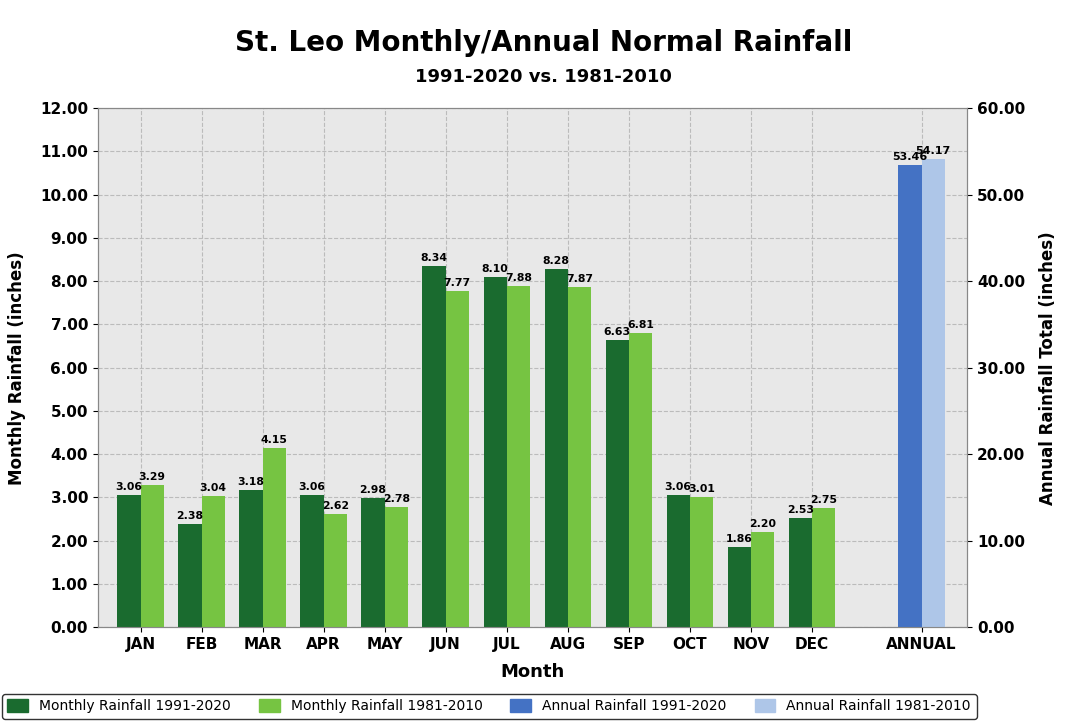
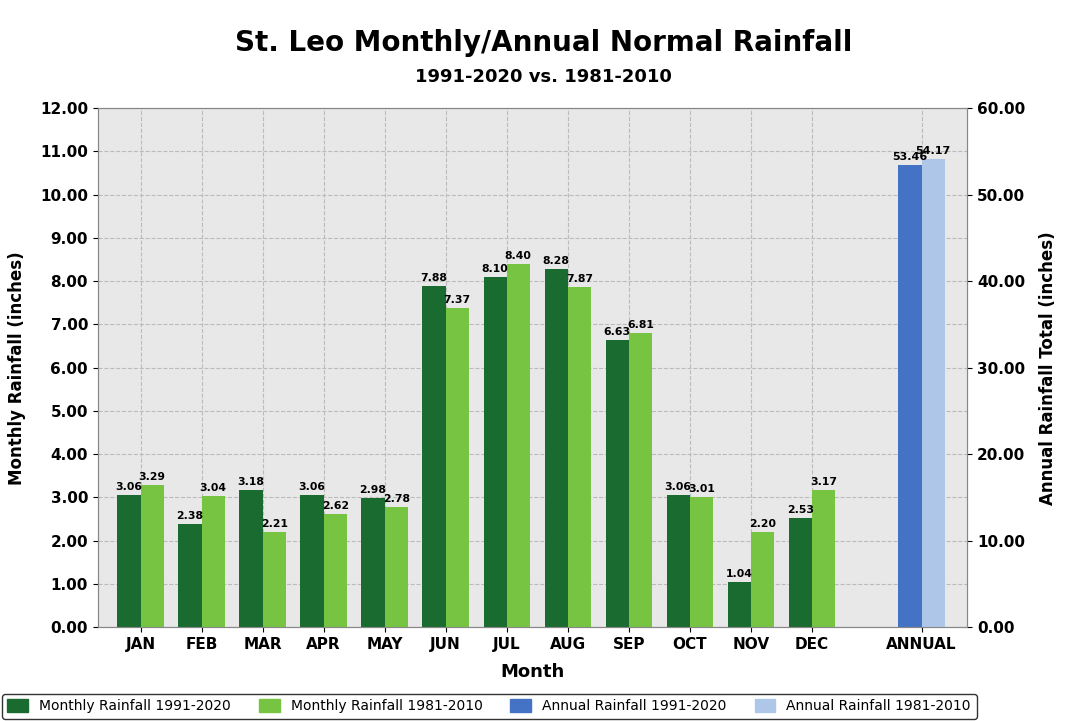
Monthly Rainfall 1981-2010/MAR: 4.15 -> 2.21
Monthly Rainfall 1991-2020/JUN: 8.34 -> 7.88
Monthly Rainfall 1981-2010/JUN: 7.77 -> 7.37
Monthly Rainfall 1981-2010/JUL: 7.88 -> 8.40
Monthly Rainfall 1991-2020/NOV: 1.86 -> 1.04
Monthly Rainfall 1981-2010/DEC: 2.75 -> 3.17
